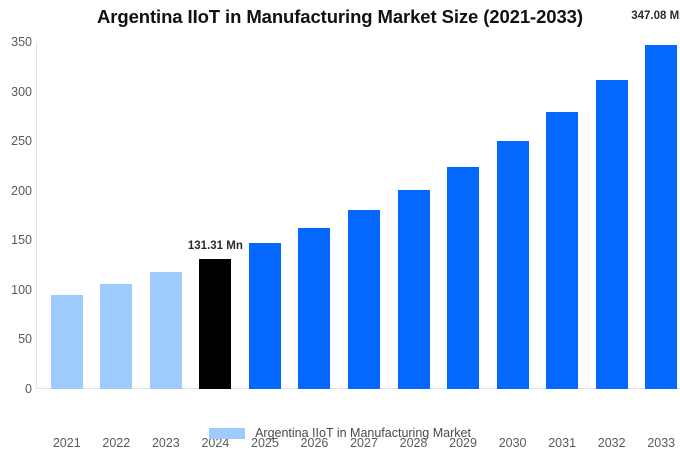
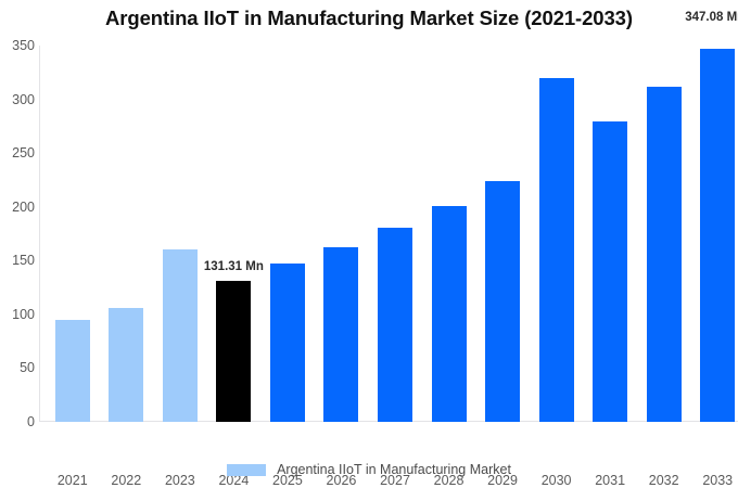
2023: 120 -> 160
2030: 250 -> 320
